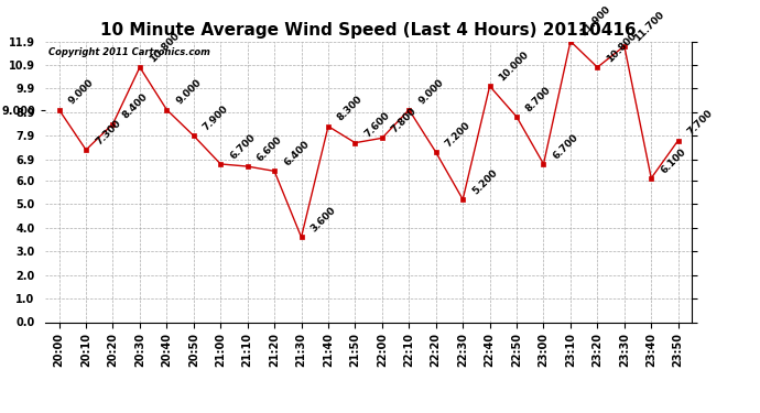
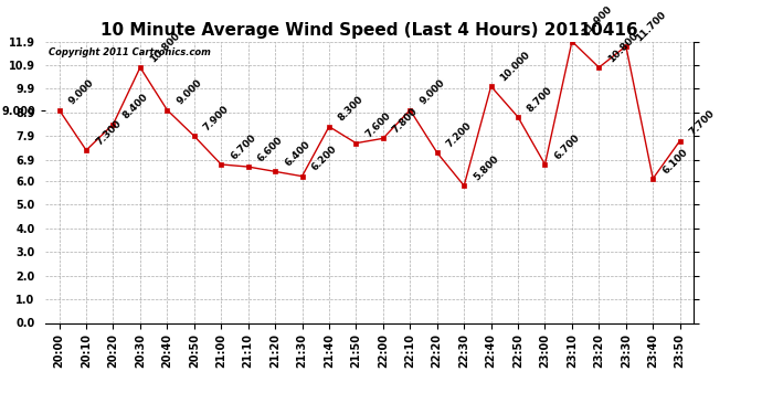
21:30: 3.600 -> 6.200
22:30: 5.200 -> 5.800
